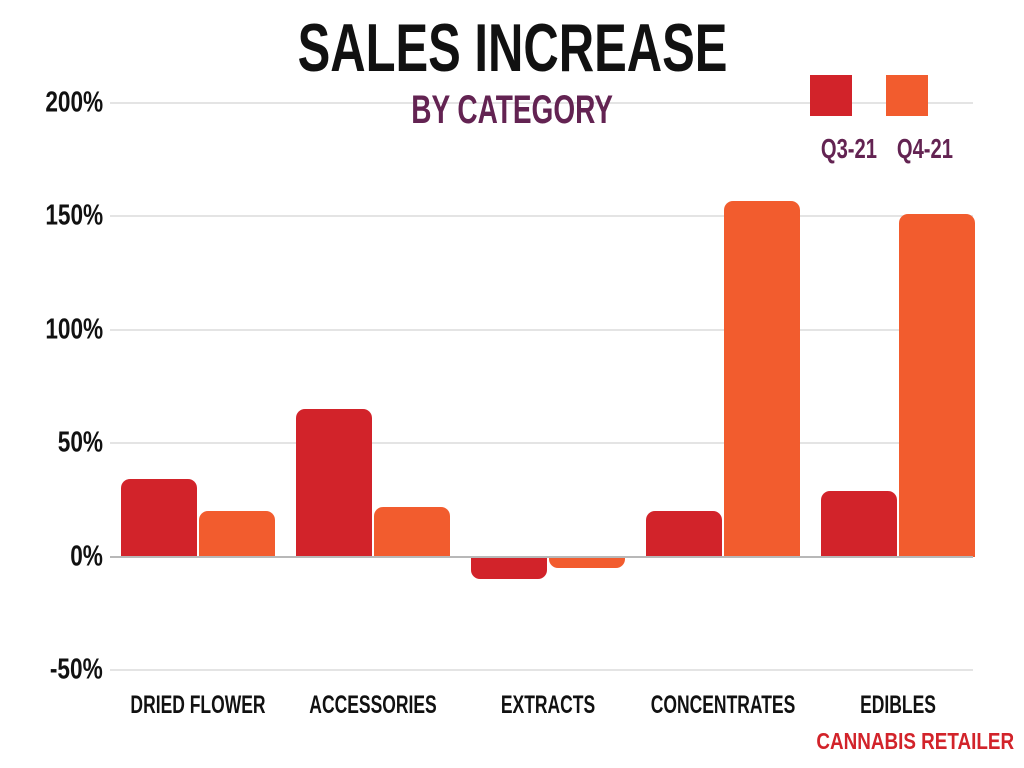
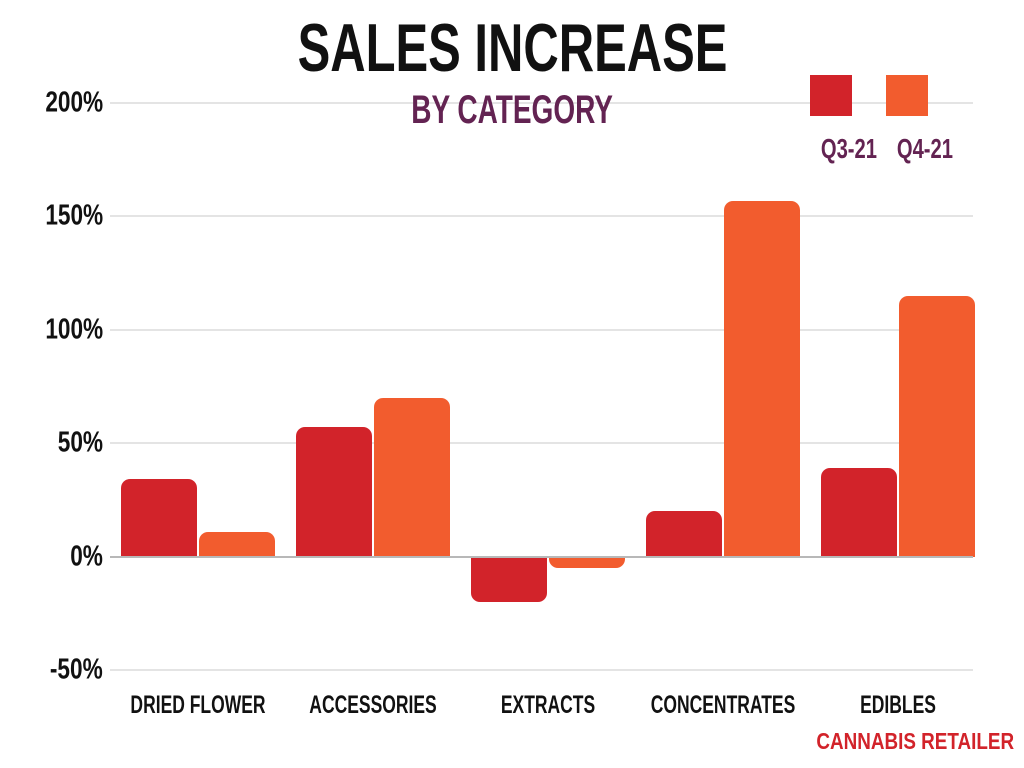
Q4-21/DRIED FLOWER: 20% -> 11%
Q3-21/ACCESSORIES: 65% -> 57%
Q4-21/ACCESSORIES: 22% -> 70%
Q3-21/EXTRACTS: -10% -> -20%
Q3-21/EDIBLES: 29% -> 39%
Q4-21/EDIBLES: 151% -> 115%
